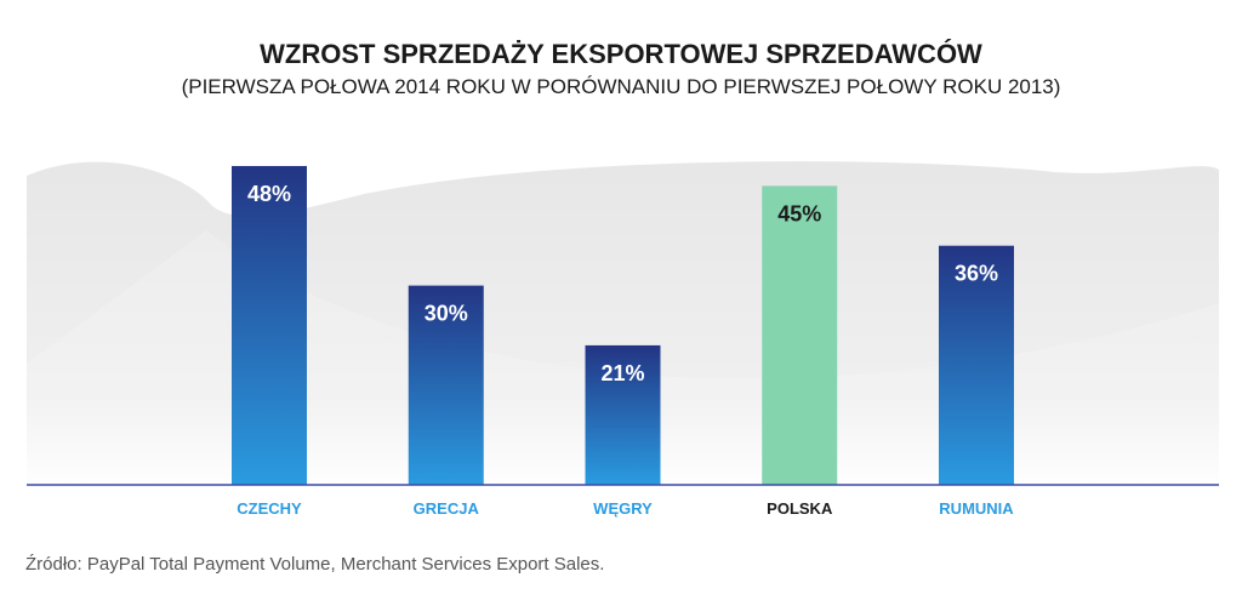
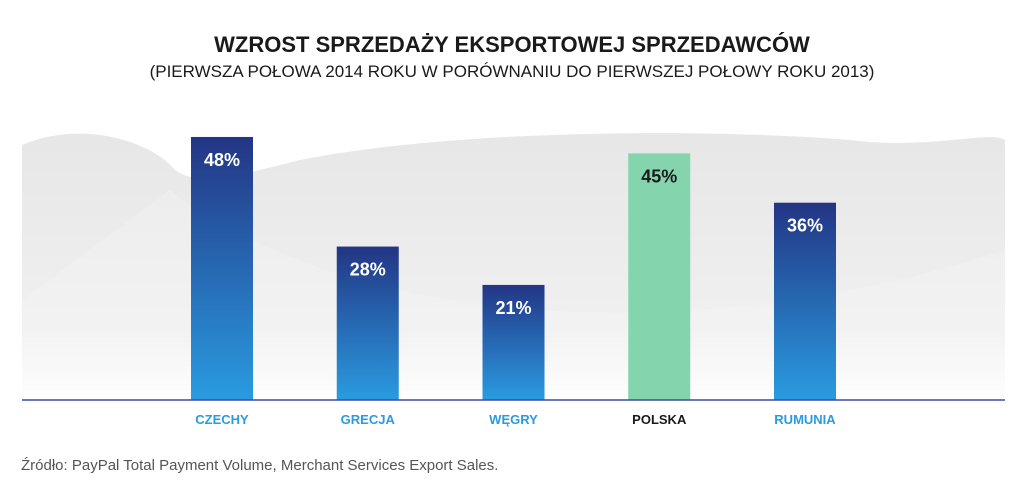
GRECJA: 30% -> 28%
